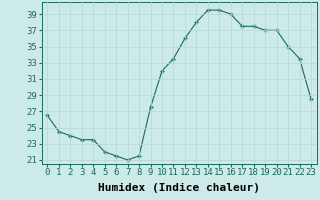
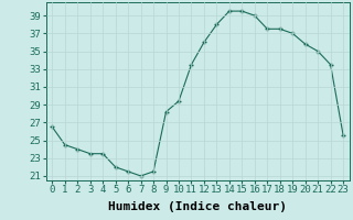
9: 27.5 -> 28.2
10: 32.0 -> 29.4
20: 37.0 -> 35.8
23: 28.5 -> 25.6
